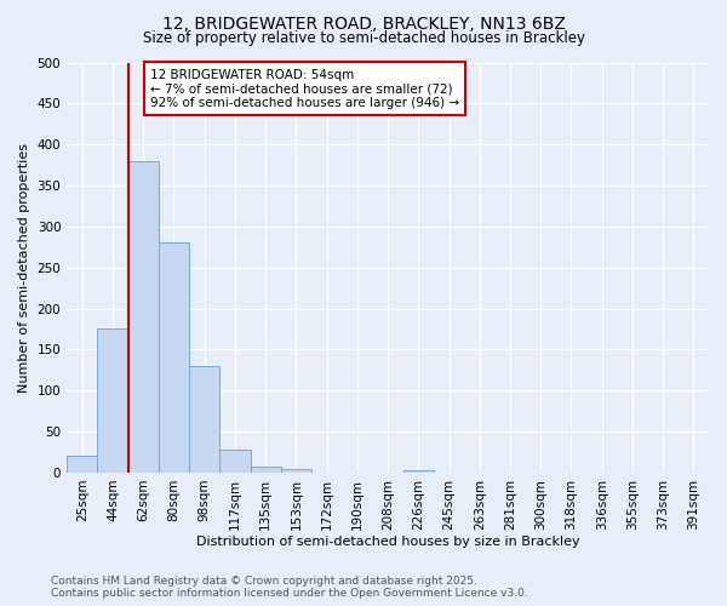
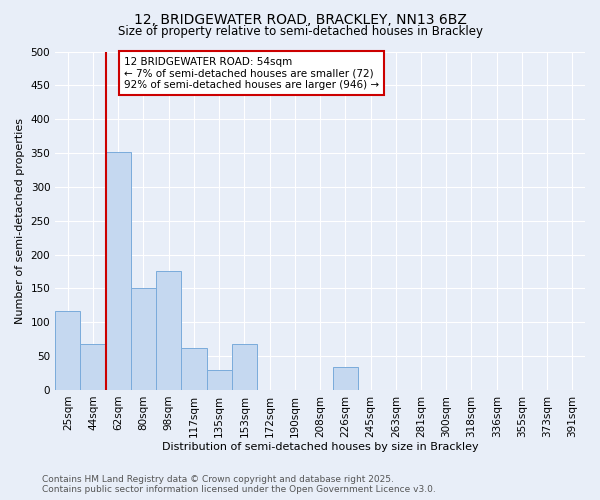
25sqm: 20 -> 116
44sqm: 175 -> 68
62sqm: 380 -> 352
80sqm: 280 -> 150
98sqm: 130 -> 176
117sqm: 28 -> 62
135sqm: 8 -> 30
153sqm: 4 -> 68
226sqm: 3 -> 34
